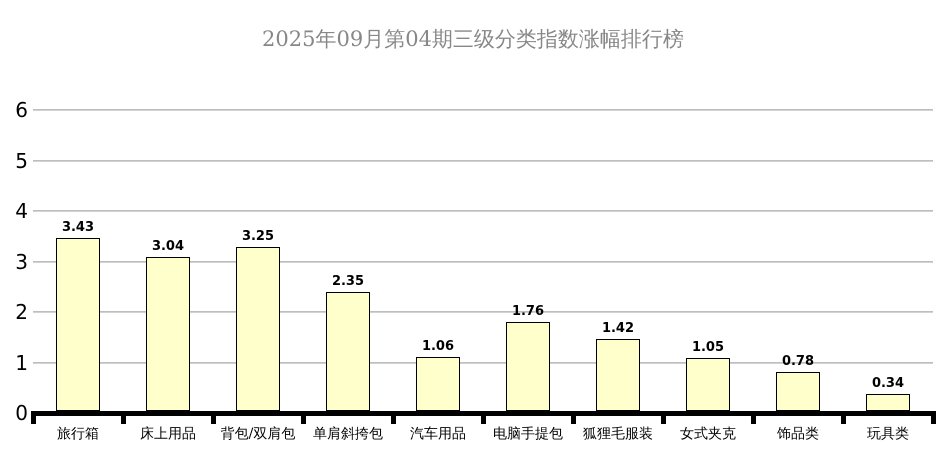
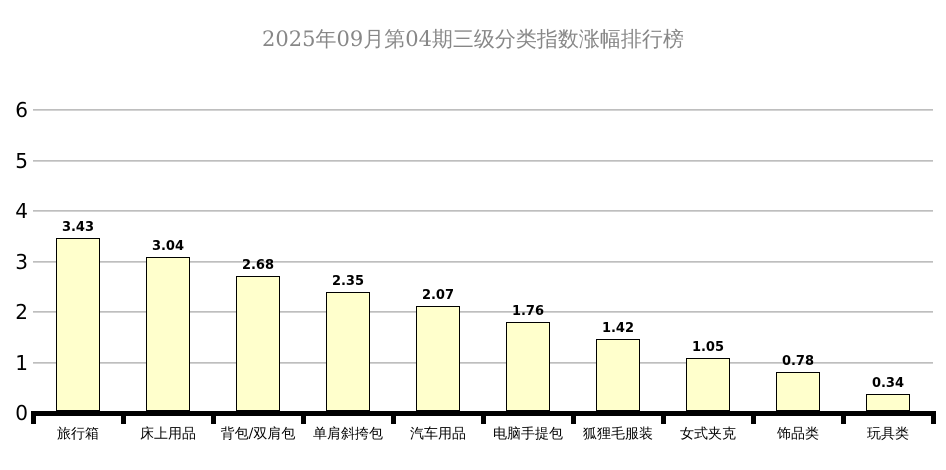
背包/双肩包: 3.25 -> 2.68
汽车用品: 1.06 -> 2.07
